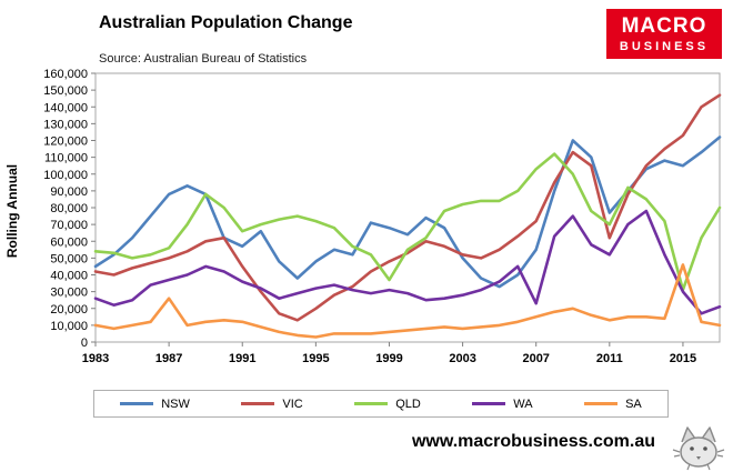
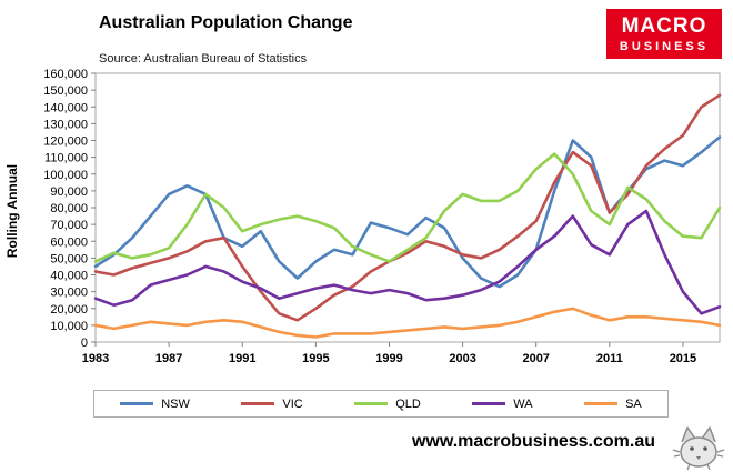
QLD/1983: 54000 -> 48000
SA/1987: 26000 -> 11000
QLD/1999: 37000 -> 48000
QLD/2003: 82000 -> 88000
WA/2007: 23000 -> 55000
VIC/2011: 62000 -> 77000
QLD/2015: 31000 -> 63000
SA/2015: 46000 -> 13000
